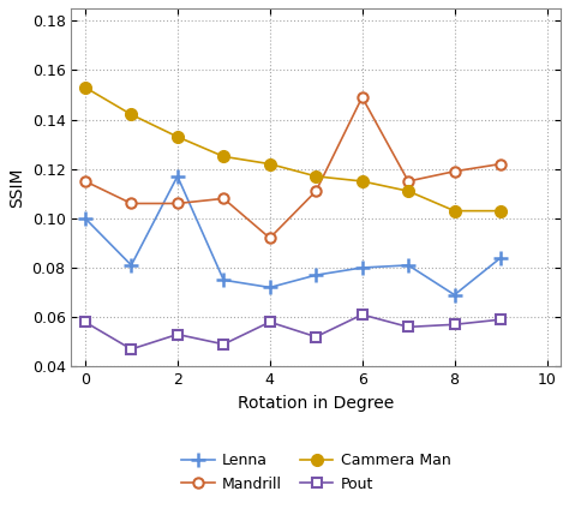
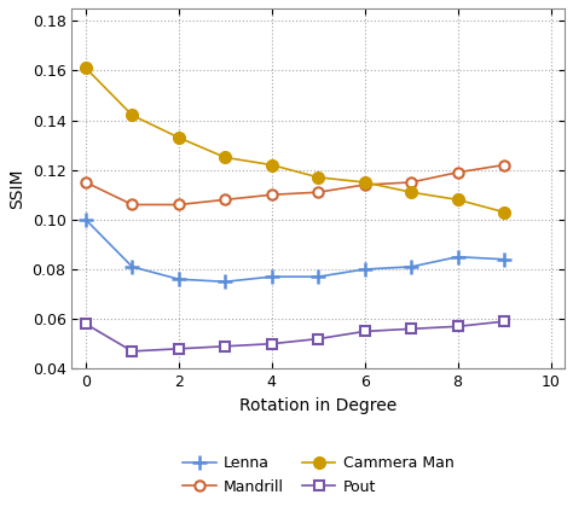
Cammera Man/0: 0.153 -> 0.161
Lenna/2: 0.117 -> 0.076
Pout/2: 0.053 -> 0.048
Lenna/4: 0.072 -> 0.077
Mandrill/4: 0.092 -> 0.110
Pout/4: 0.058 -> 0.050
Mandrill/6: 0.149 -> 0.114
Pout/6: 0.061 -> 0.055
Lenna/8: 0.069 -> 0.085
Cammera Man/8: 0.103 -> 0.108
